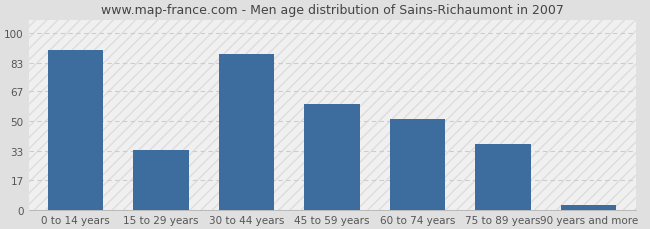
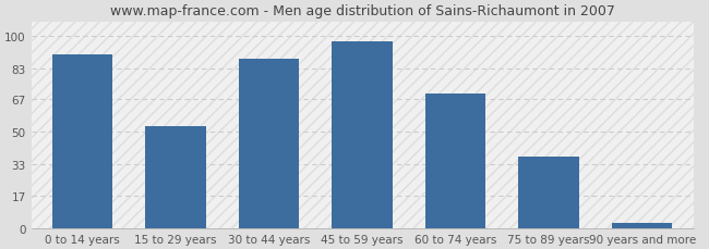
15 to 29 years: 34 -> 53
45 to 59 years: 60 -> 97
60 to 74 years: 51 -> 70
